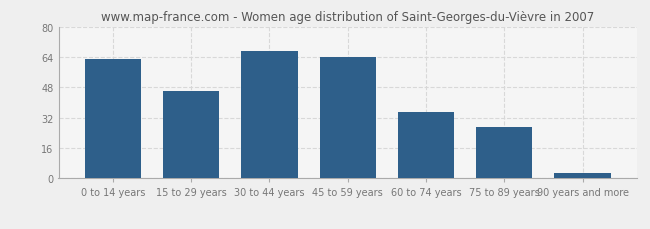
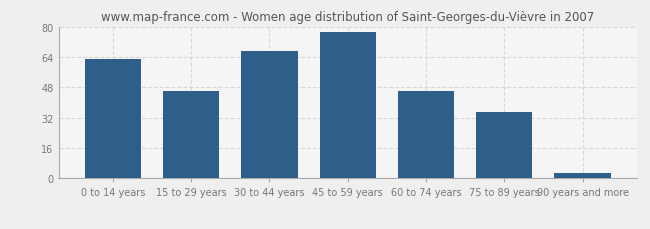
45 to 59 years: 64 -> 77
60 to 74 years: 35 -> 46
75 to 89 years: 27 -> 35
